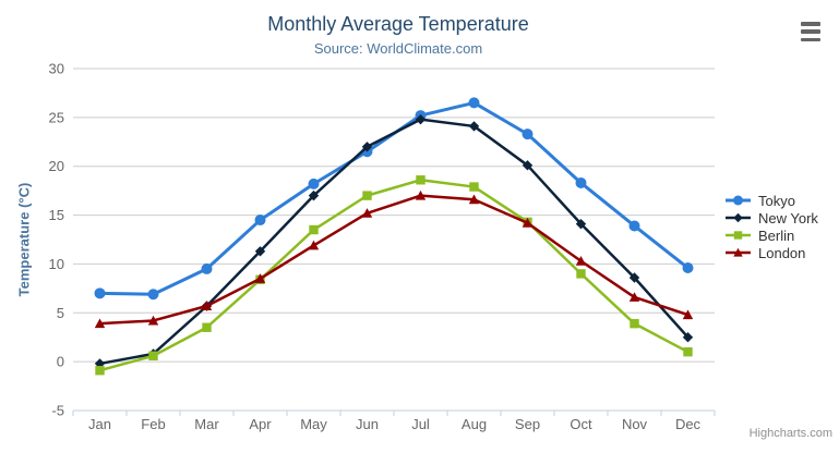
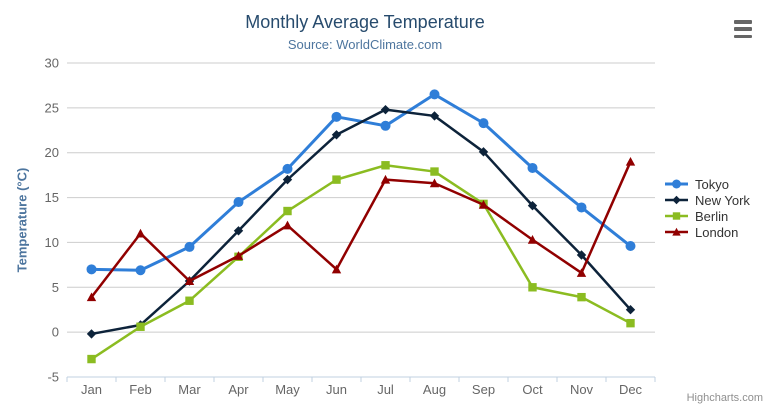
Berlin/Jan: -1 -> -3
London/Feb: 4 -> 11
Tokyo/Jun: 22 -> 24
London/Jun: 15 -> 7
Tokyo/Jul: 25 -> 23
Berlin/Oct: 9 -> 5
London/Dec: 5 -> 19
